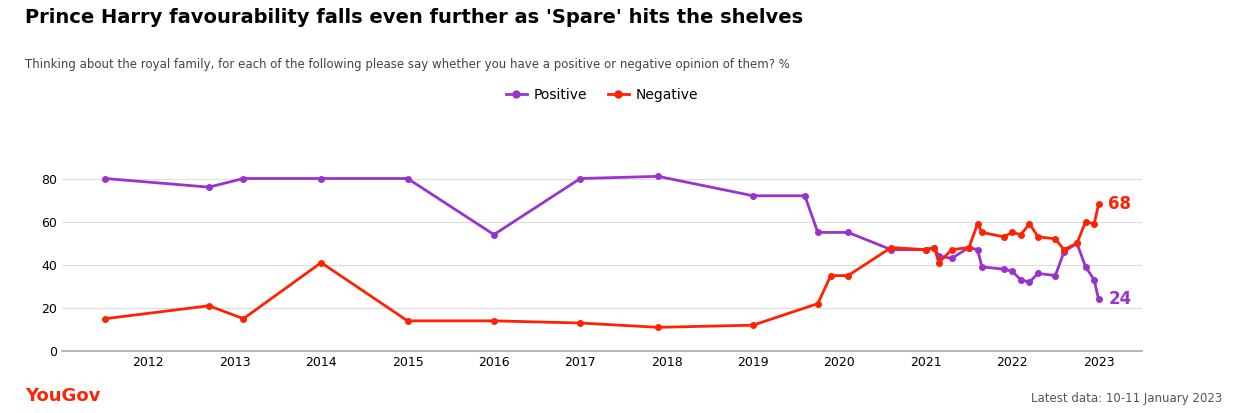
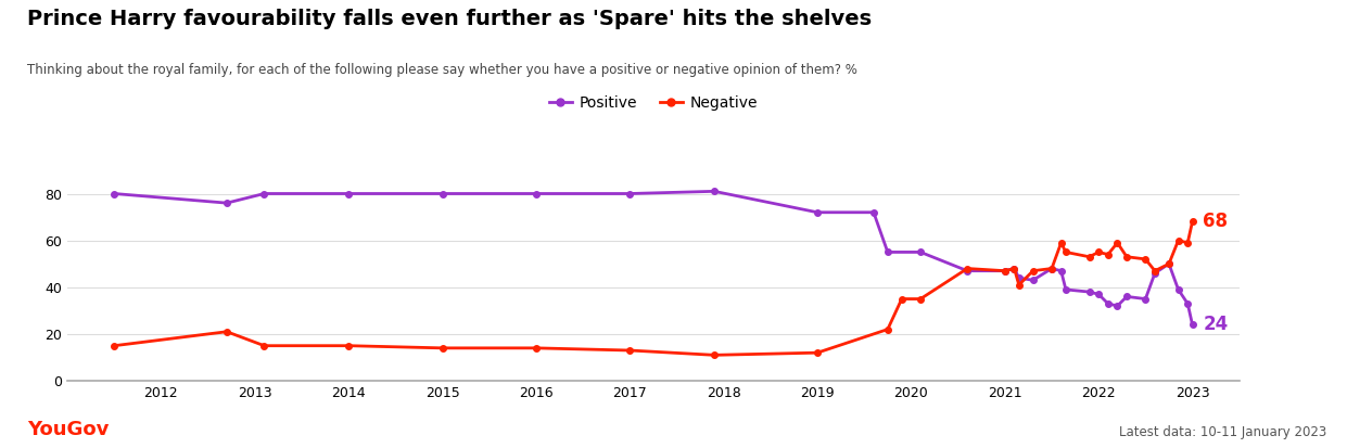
Negative/2014: 41 -> 15
Positive/2016: 54 -> 80
